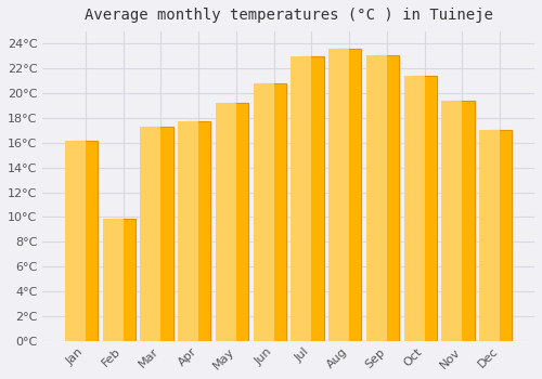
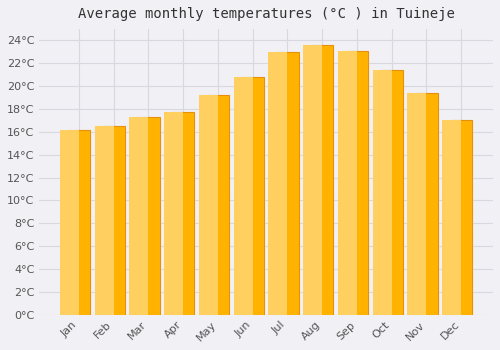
Feb: 9.9°C -> 16.5°C
